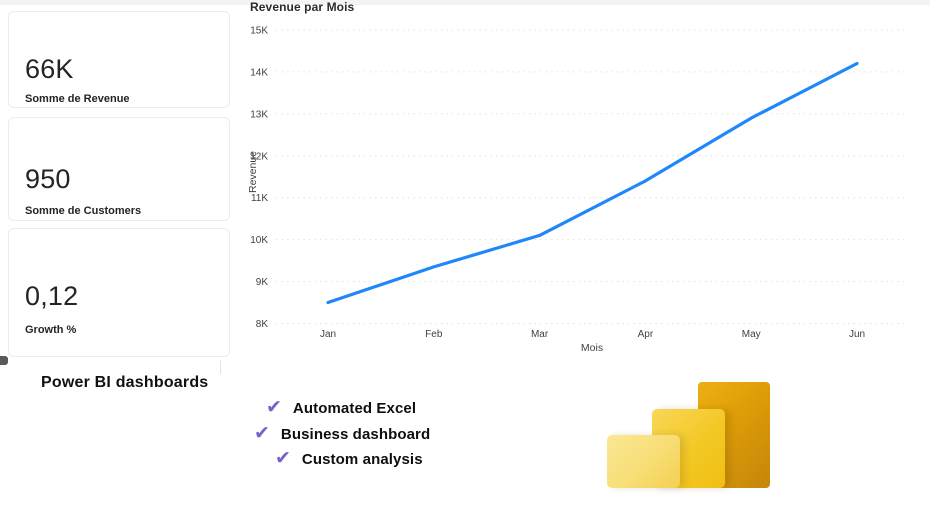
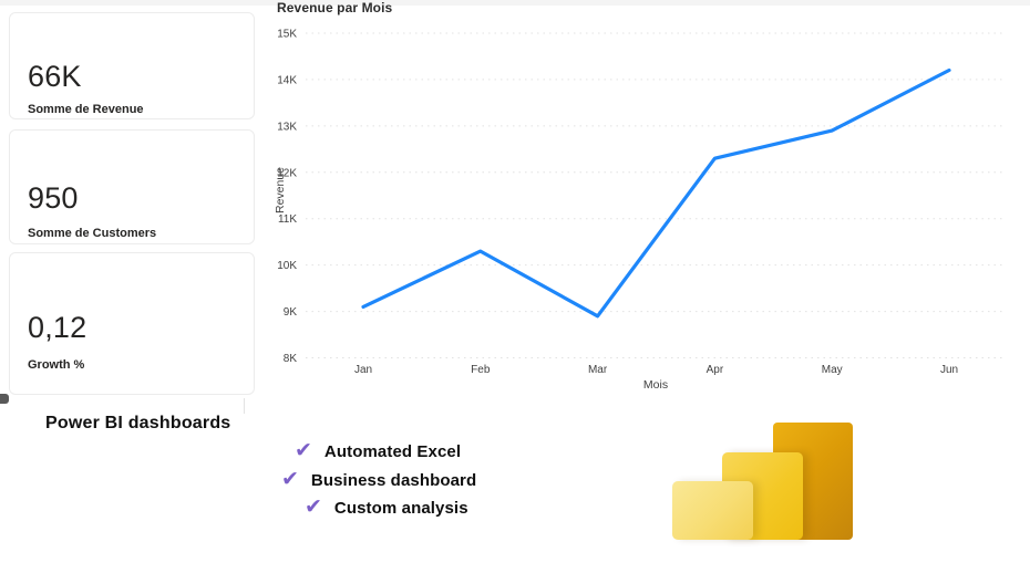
Jan: 8.5K -> 9.1K
Feb: 9.4K -> 10.3K
Mar: 10.1K -> 8.9K
Apr: 11.4K -> 12.3K
